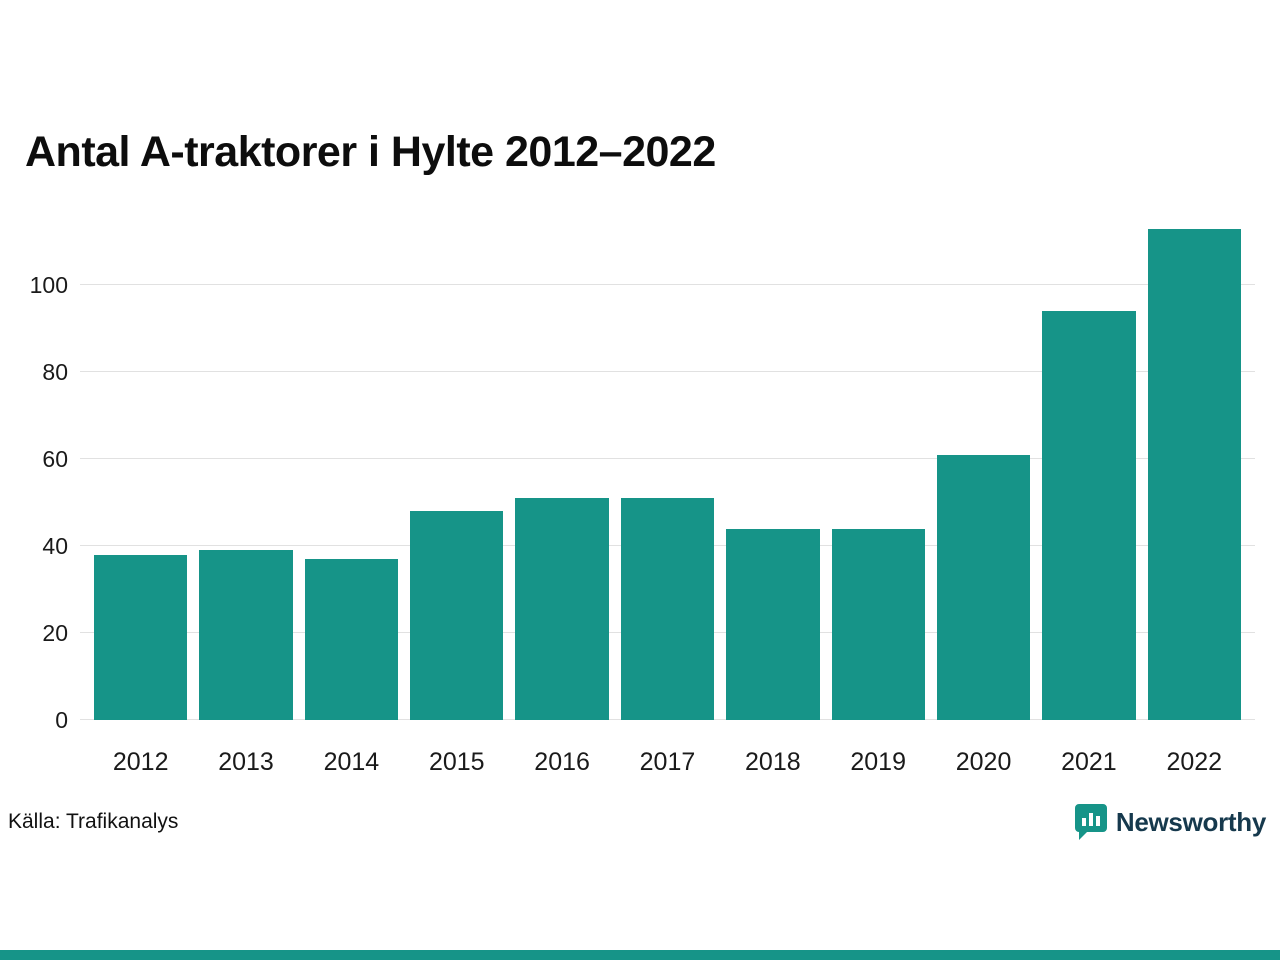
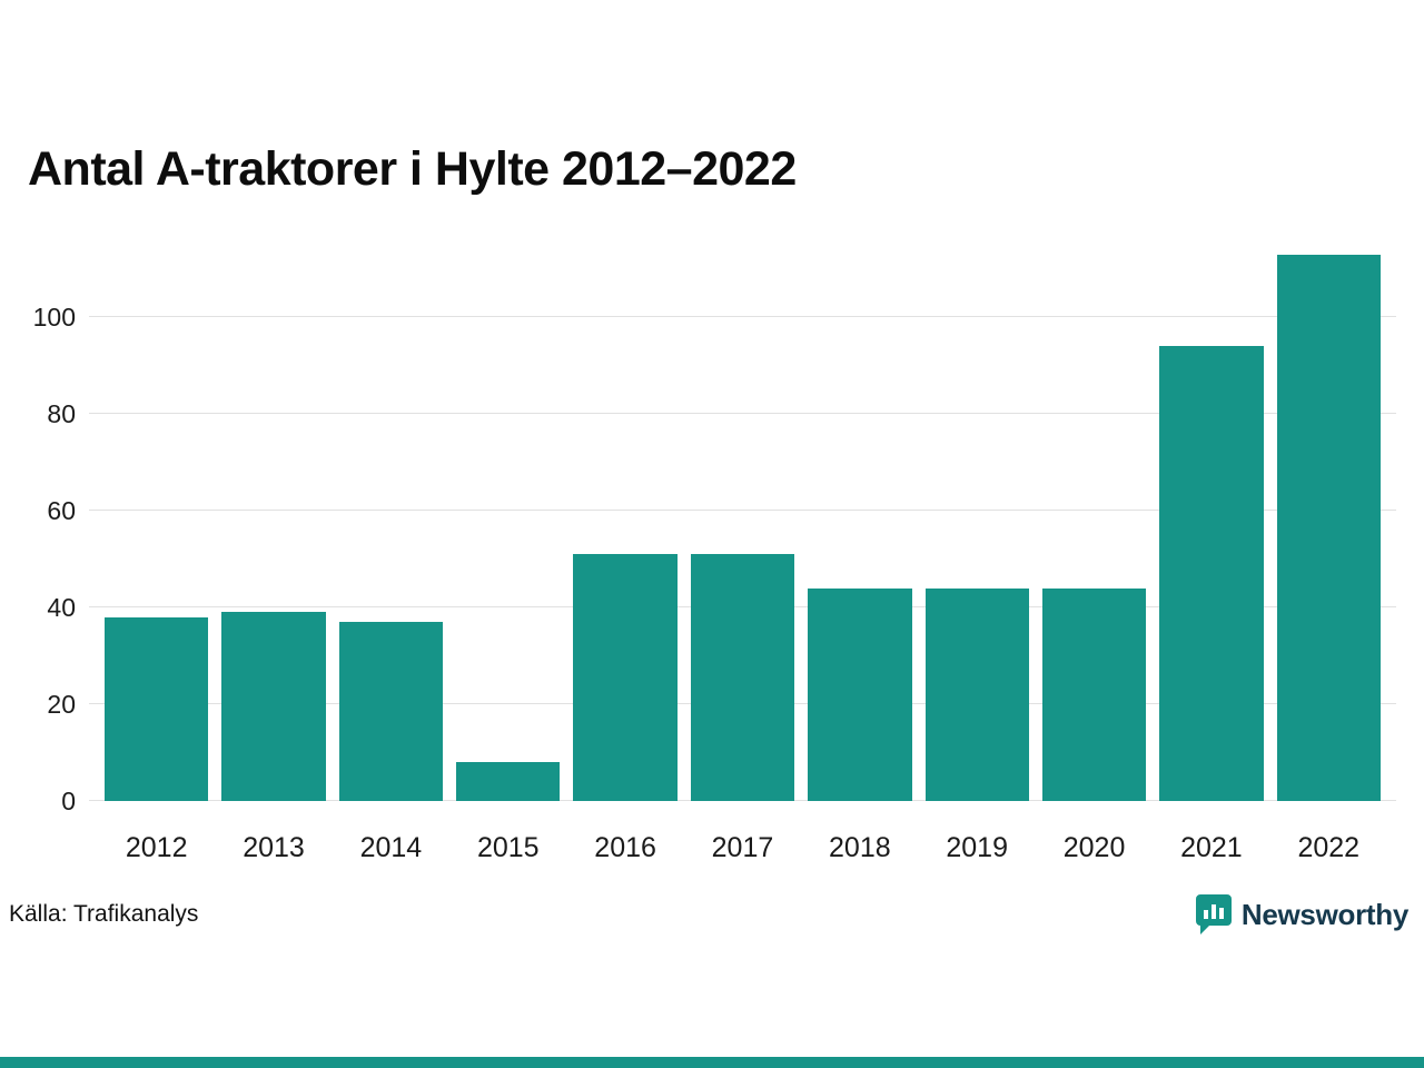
2015: 48 -> 8
2020: 61 -> 44
